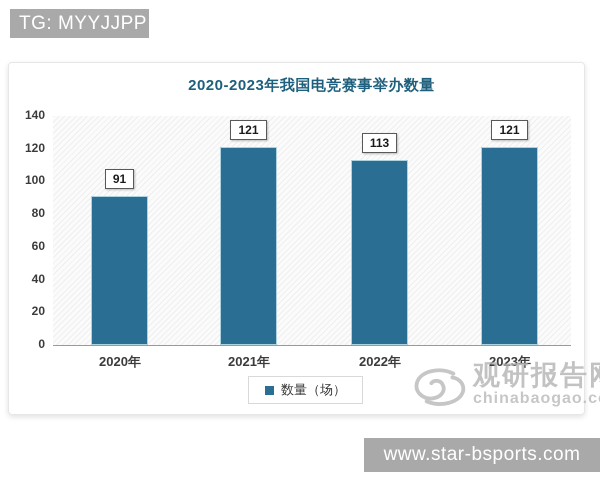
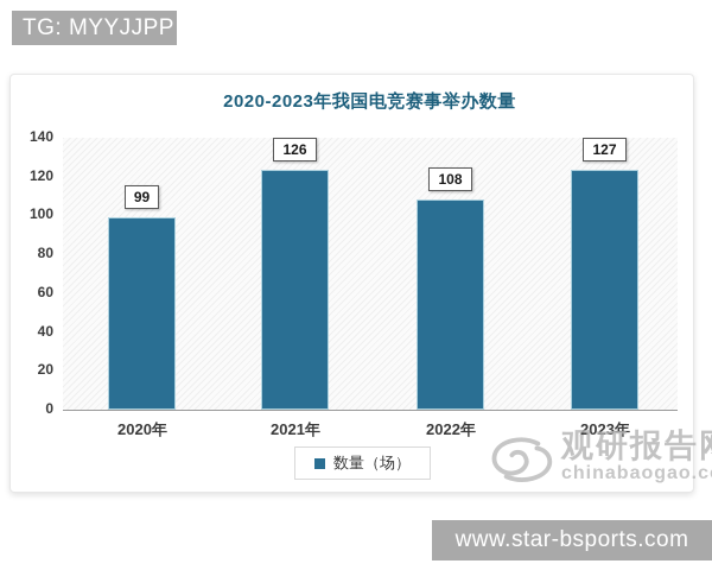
2020年: 91 -> 99
2021年: 121 -> 126
2022年: 113 -> 108
2023年: 121 -> 127
